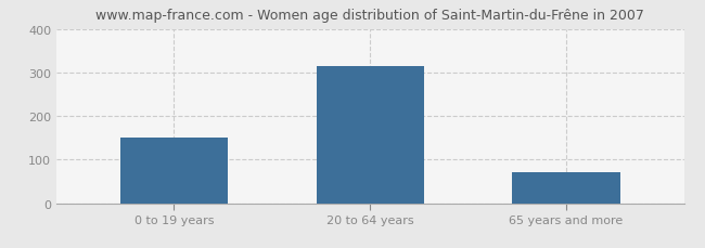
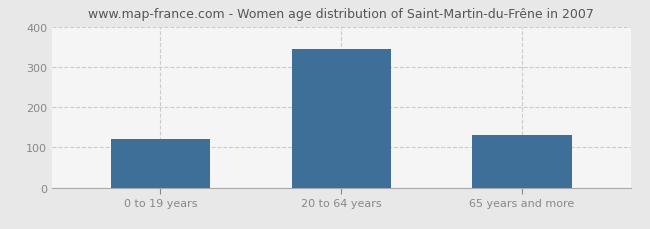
0 to 19 years: 150 -> 120
20 to 64 years: 315 -> 345
65 years and more: 70 -> 130
